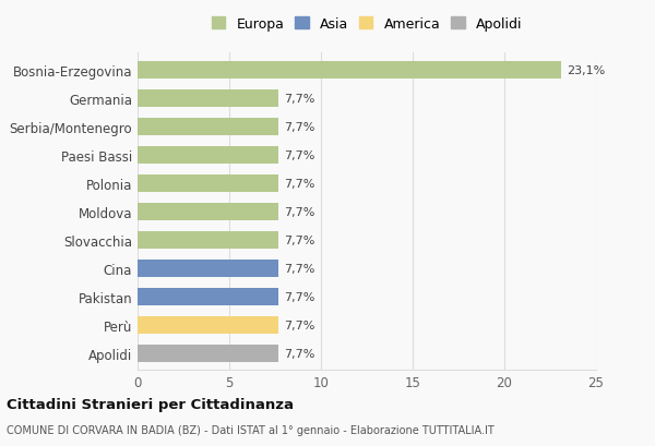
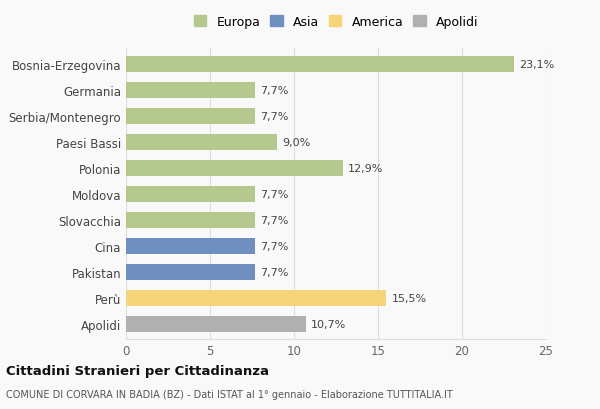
Paesi Bassi: 7,7% -> 9,0%
Polonia: 7,7% -> 12,9%
Perù: 7,7% -> 15,5%
Apolidi: 7,7% -> 10,7%
